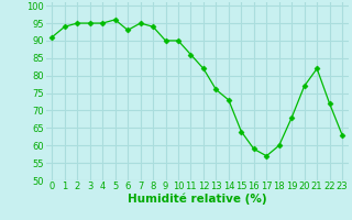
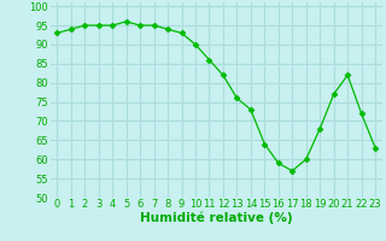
0: 91 -> 93
6: 93 -> 95
9: 90 -> 93
